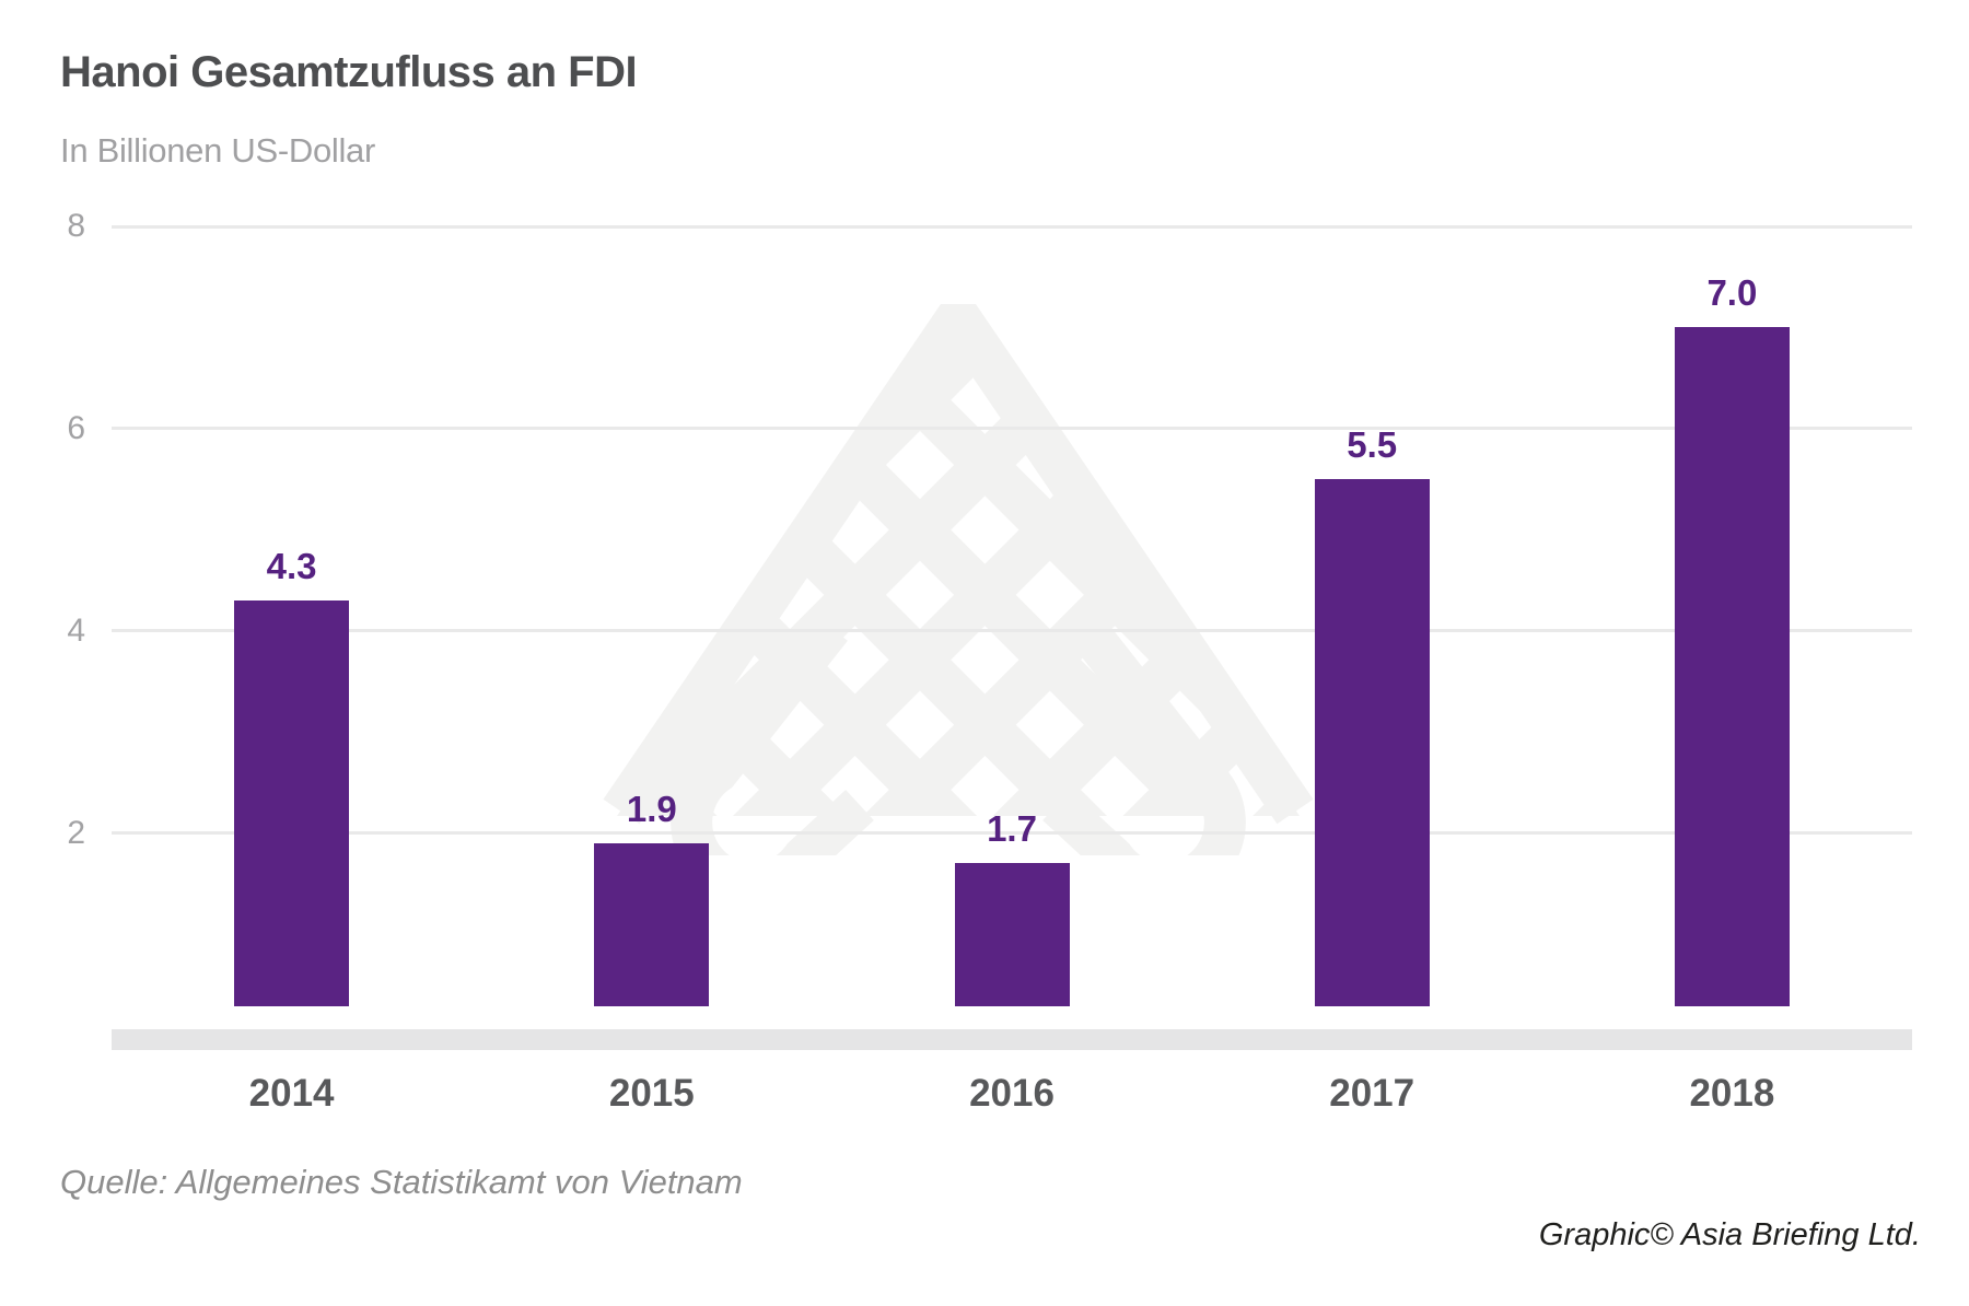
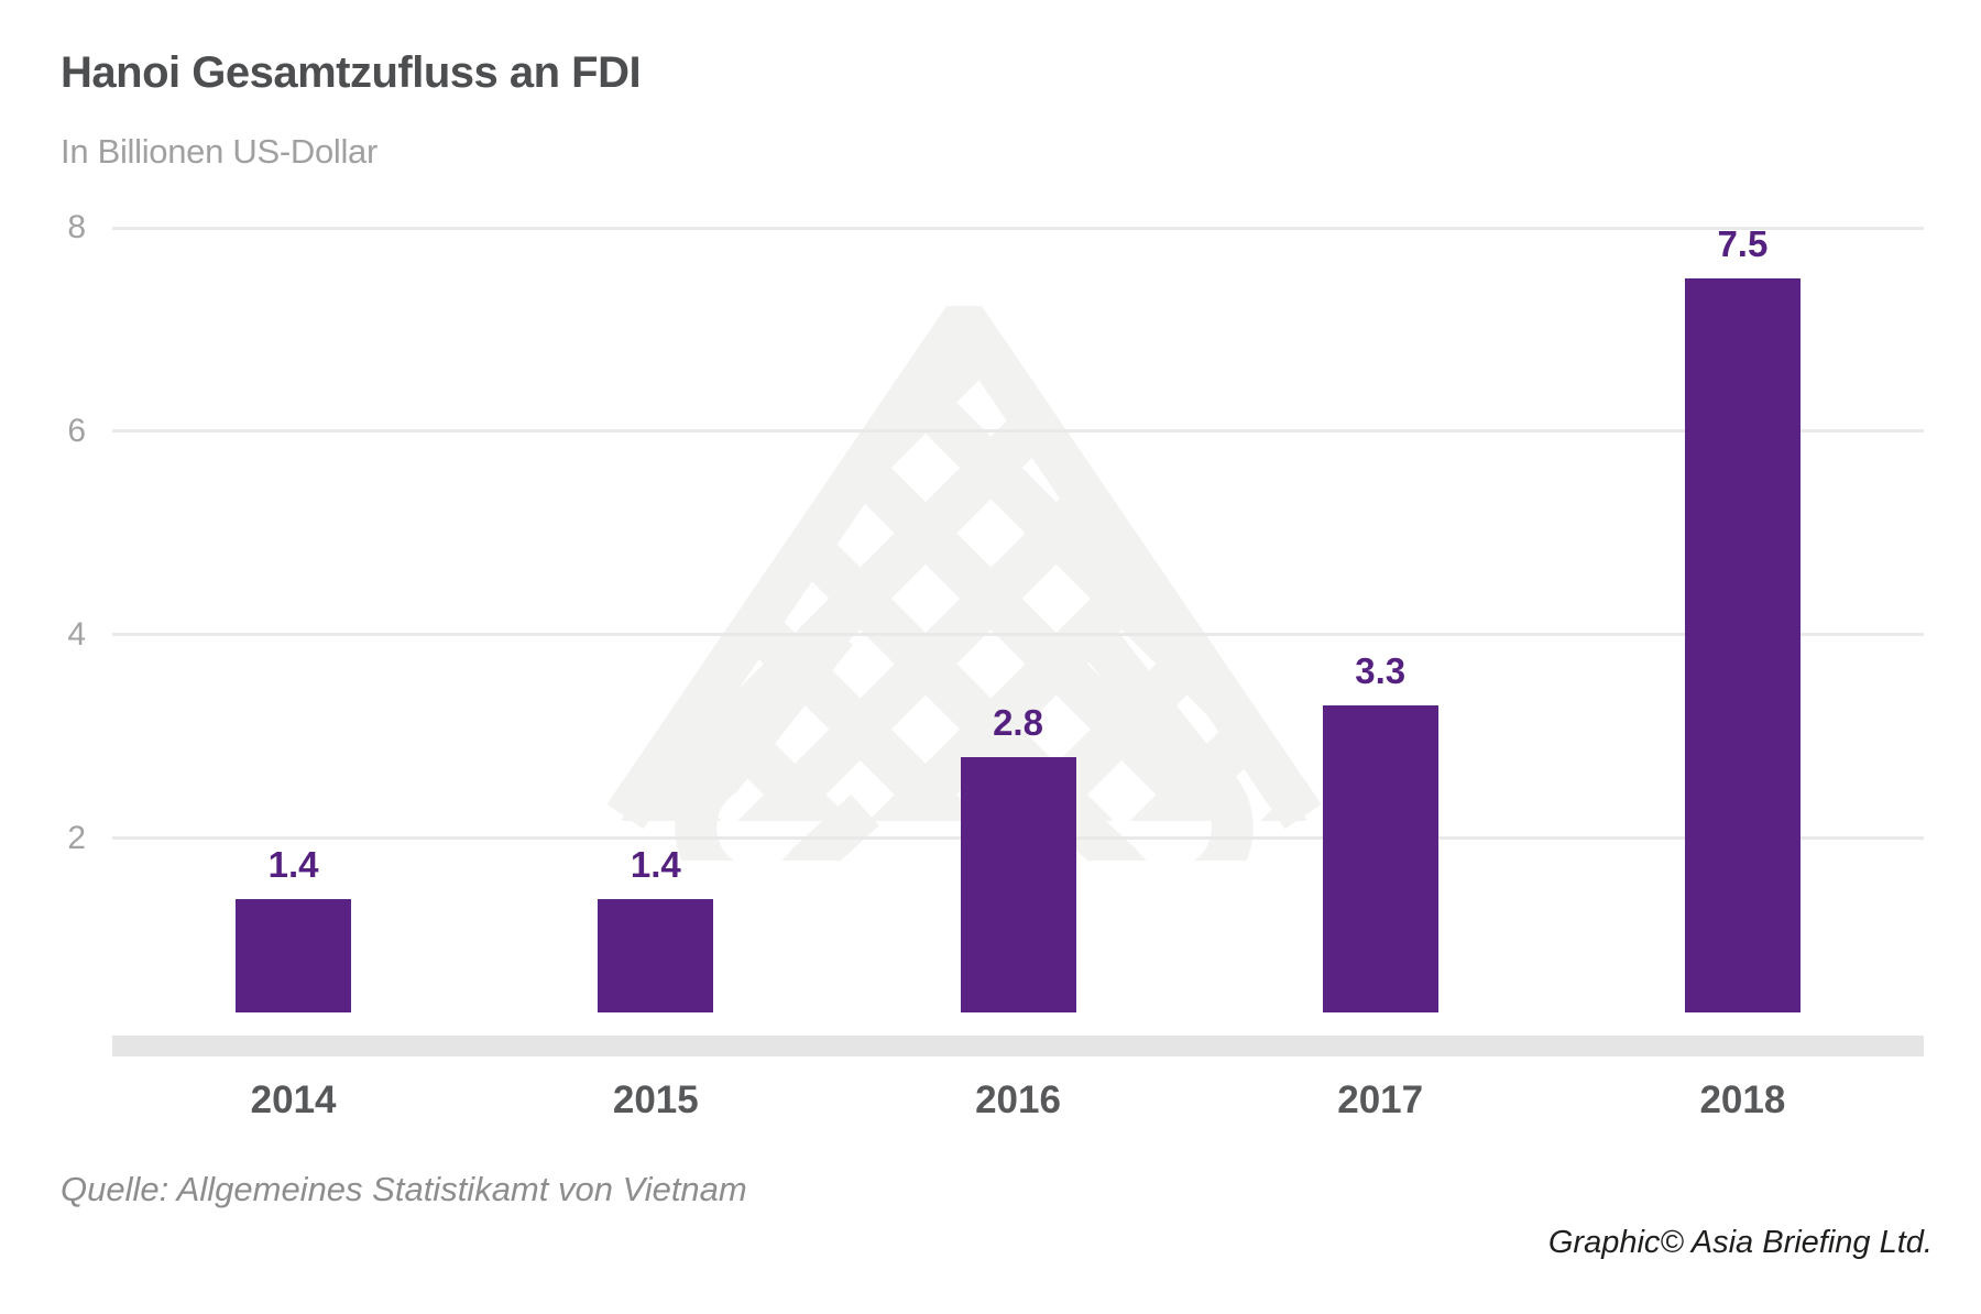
2014: 4.3 -> 1.4
2015: 1.9 -> 1.4
2016: 1.7 -> 2.8
2017: 5.5 -> 3.3
2018: 7.0 -> 7.5
